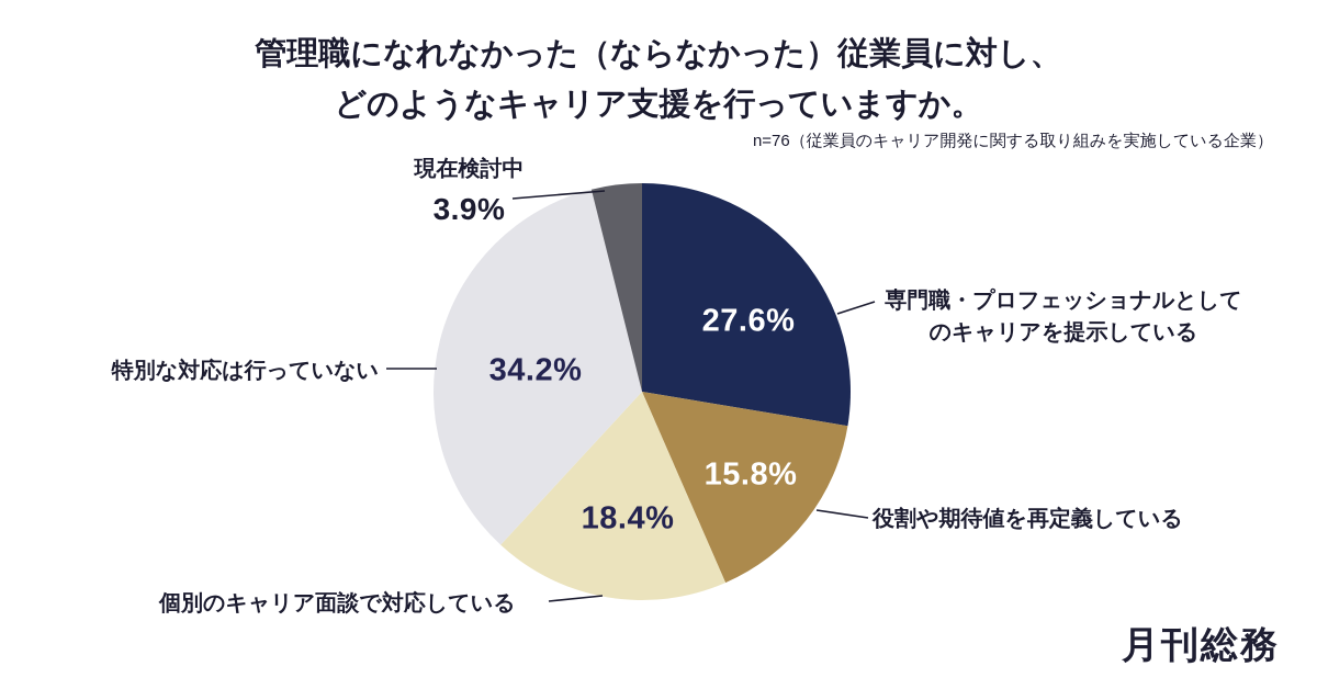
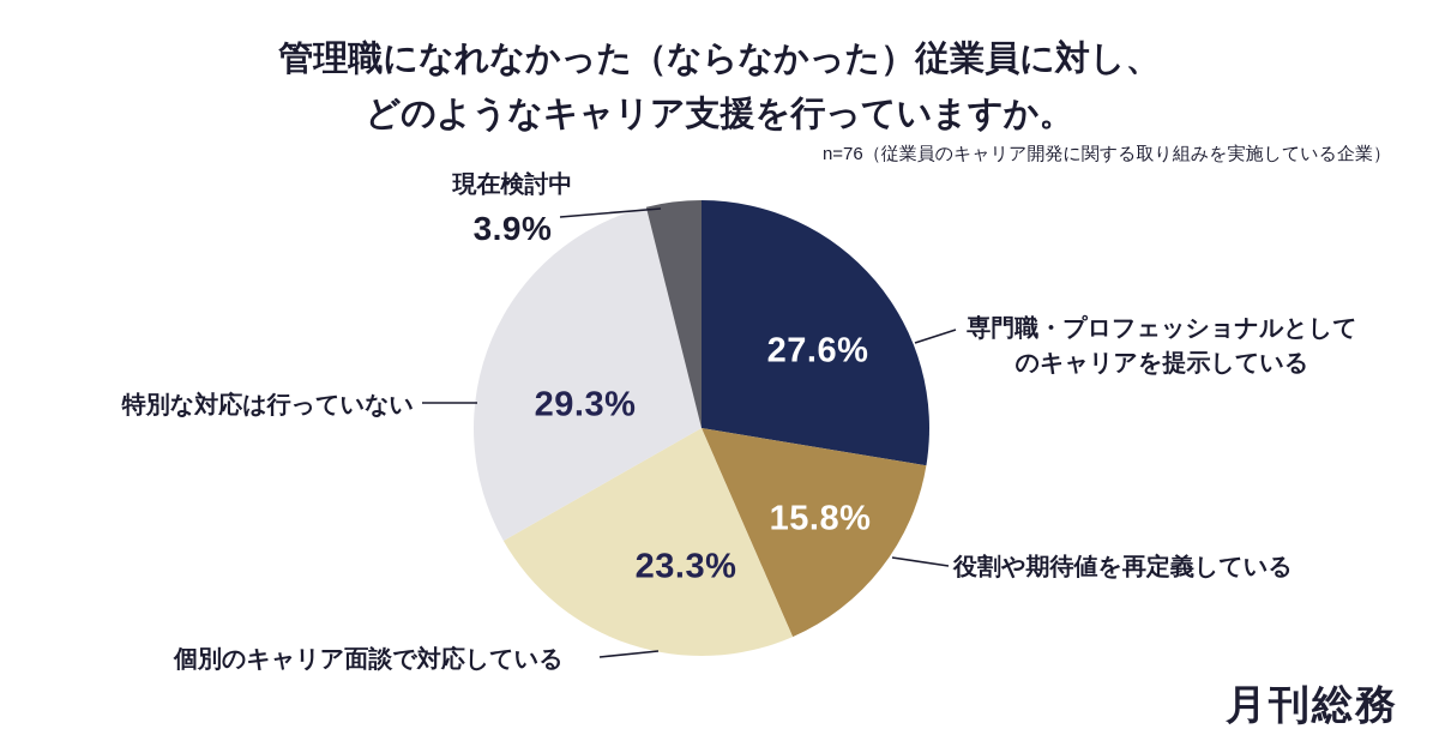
個別のキャリア面談で対応している: 18.4% -> 23.3%
特別な対応は行っていない: 34.2% -> 29.3%
